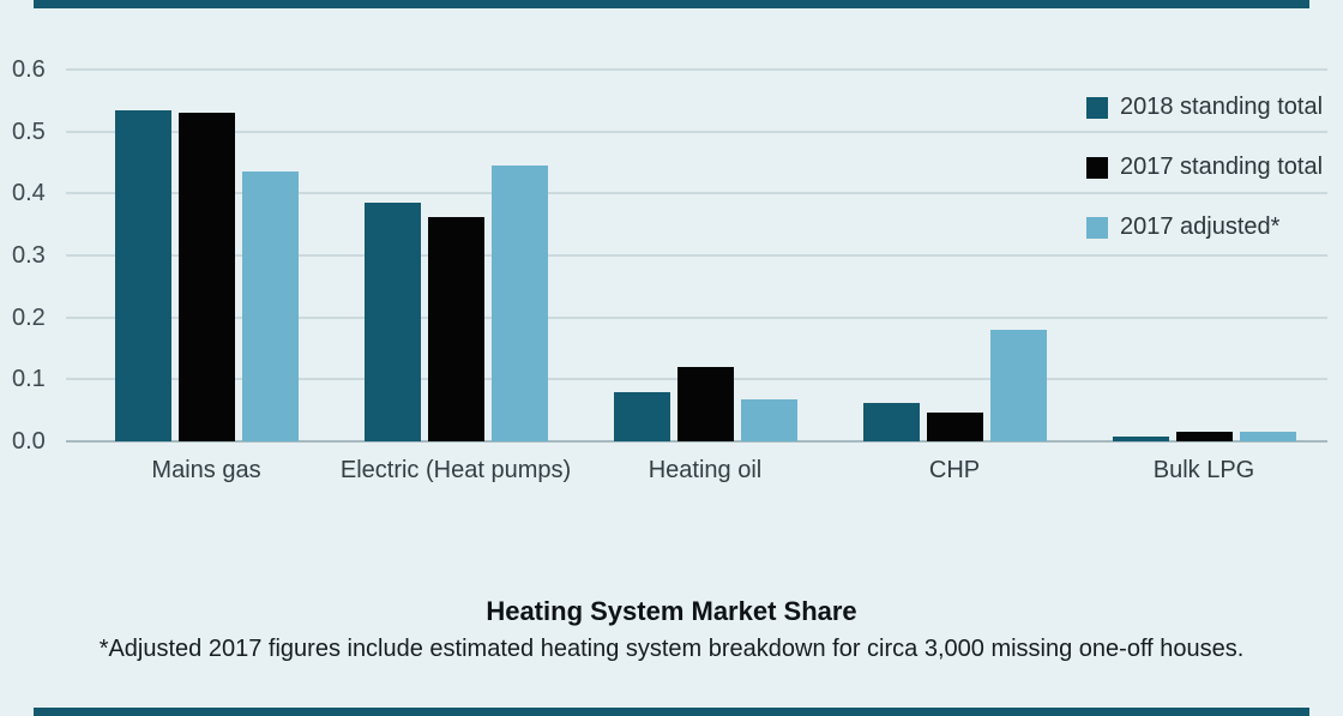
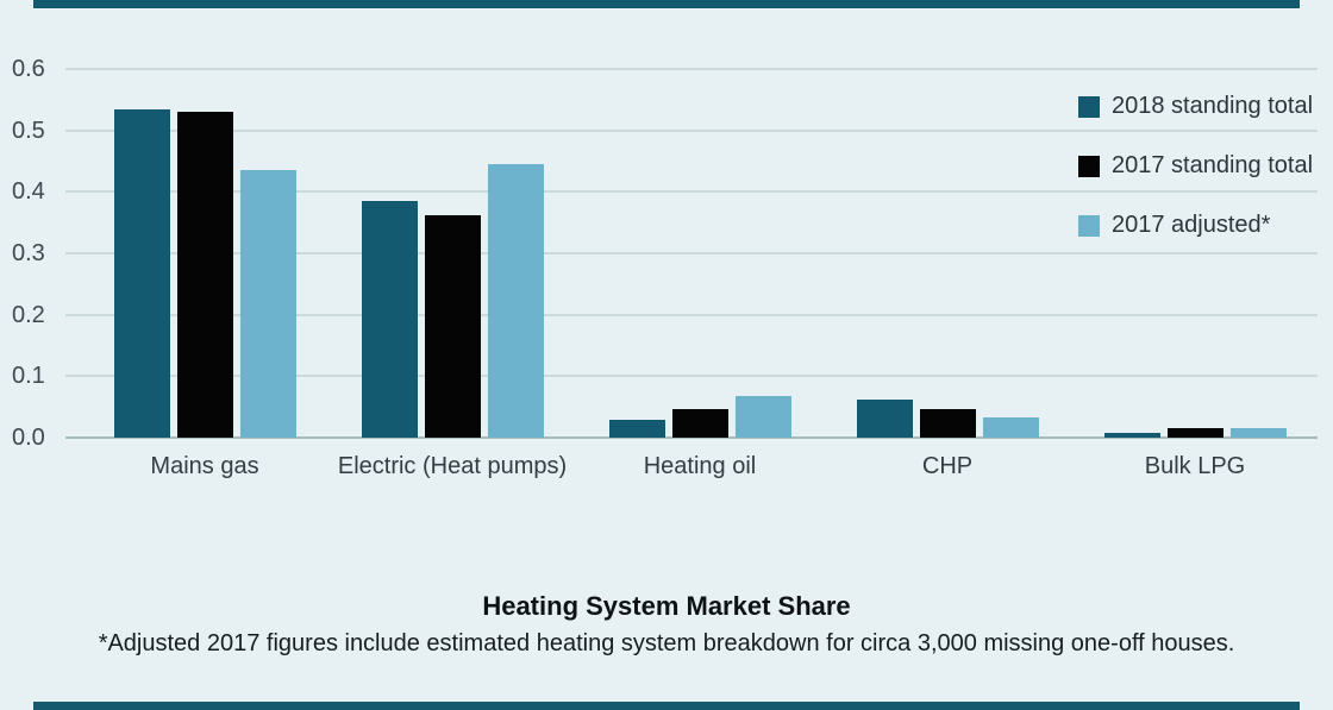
2018 standing total/Heating oil: 0.08 -> 0.03
2017 standing total/Heating oil: 0.12 -> 0.05
2017 adjusted*/CHP: 0.18 -> 0.03
